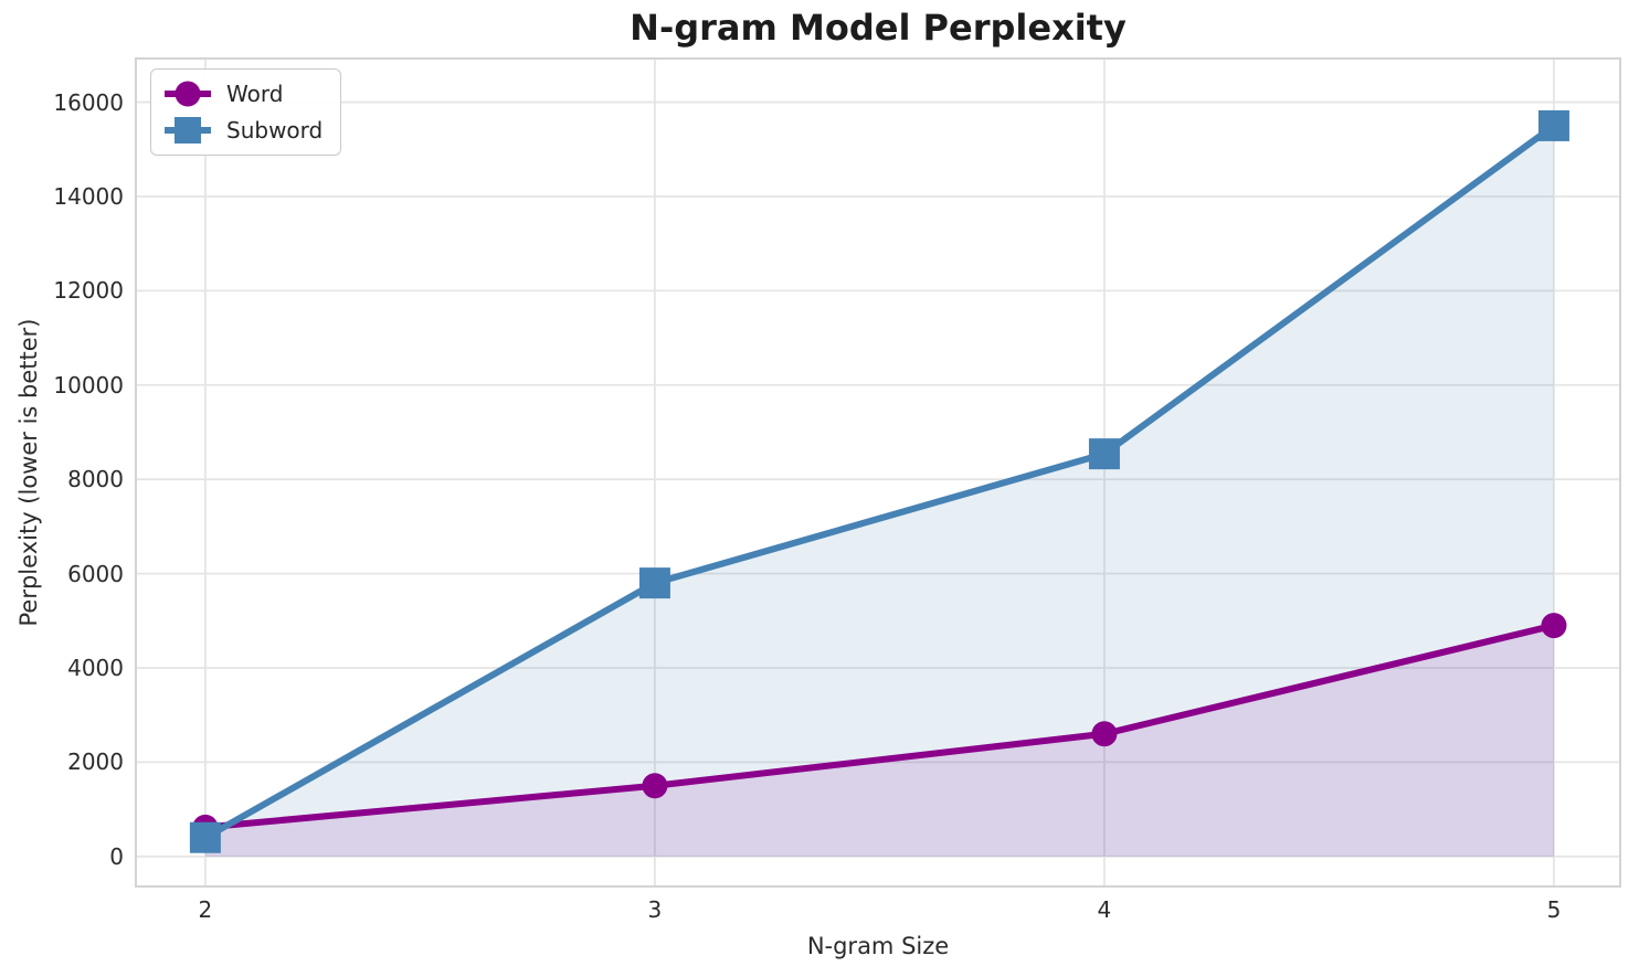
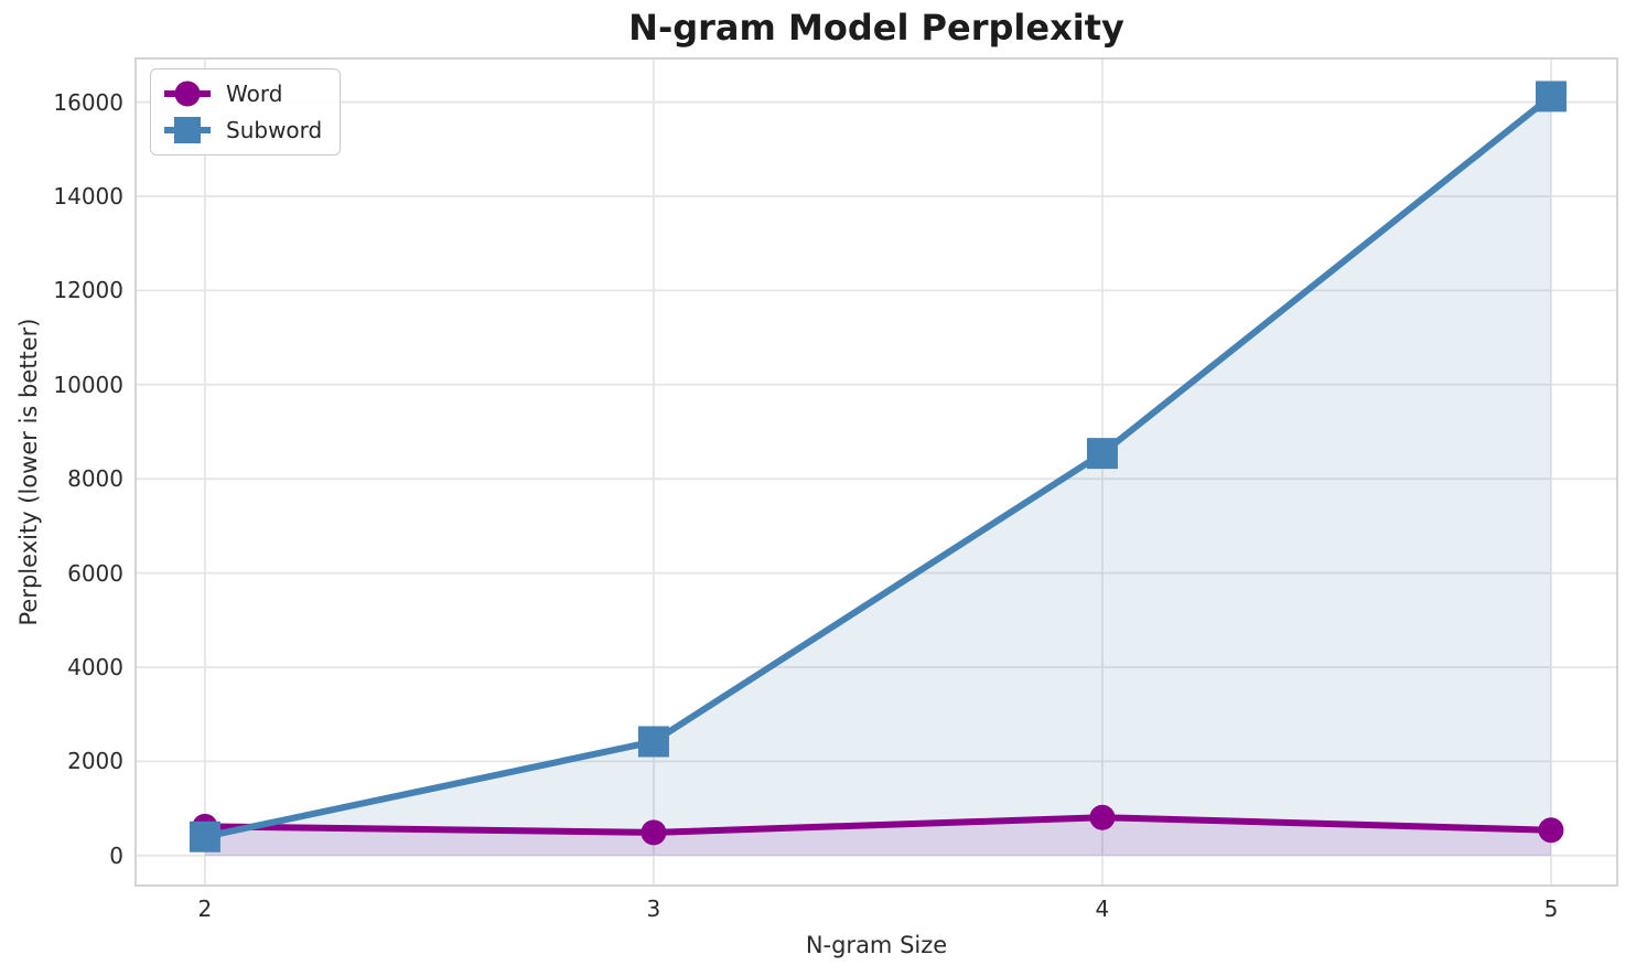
Word/3: 1500 -> 500
Subword/3: 5800 -> 2400
Word/4: 2600 -> 800
Word/5: 4900 -> 500
Subword/5: 15500 -> 16100
